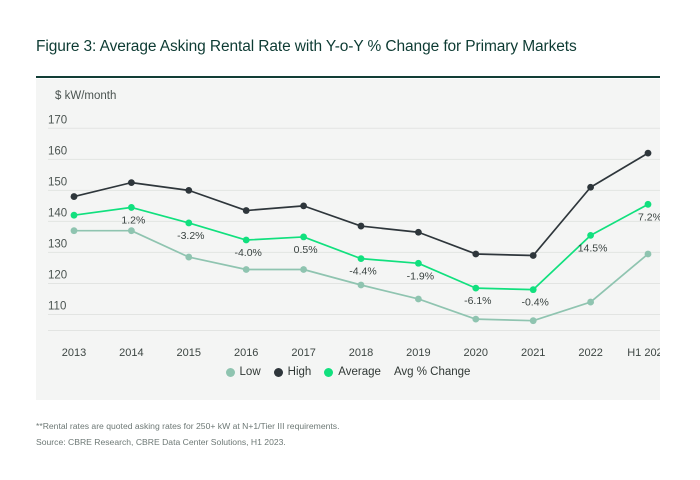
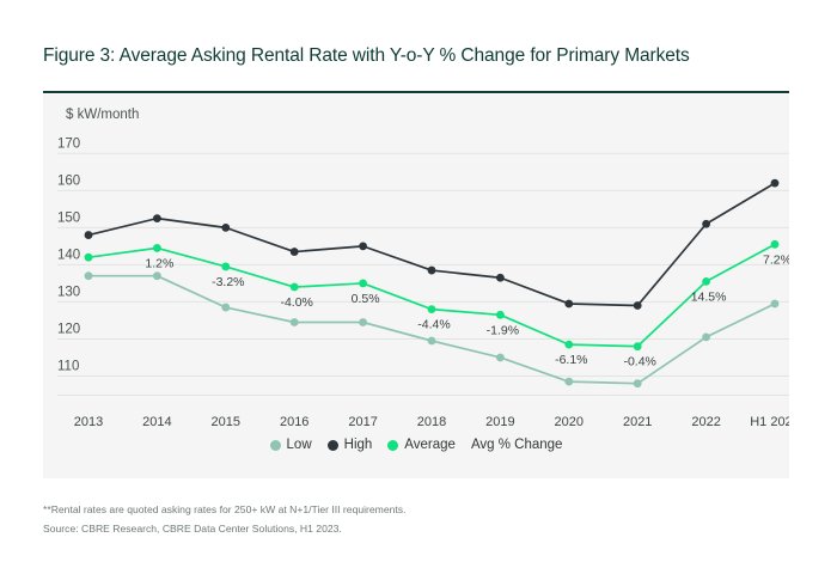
Low/2022: 114 -> 120
